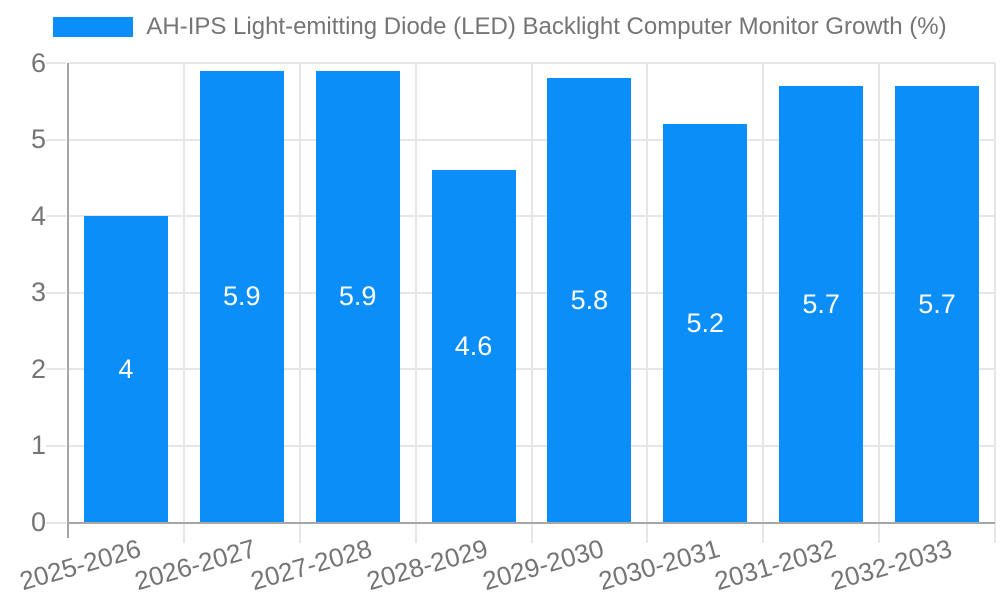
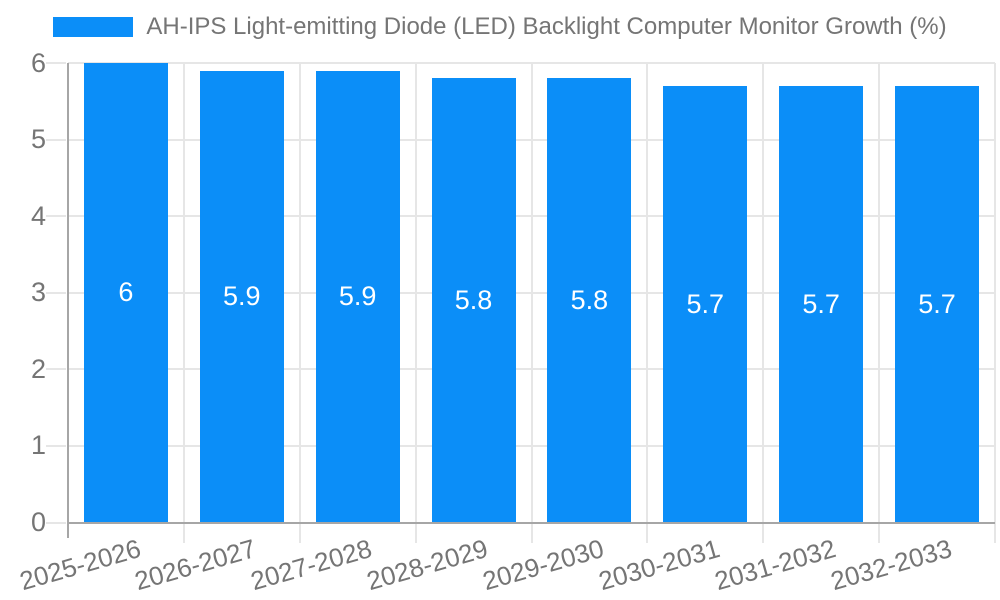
2025-2026: 4 -> 6
2028-2029: 4.6 -> 5.8
2030-2031: 5.2 -> 5.7
